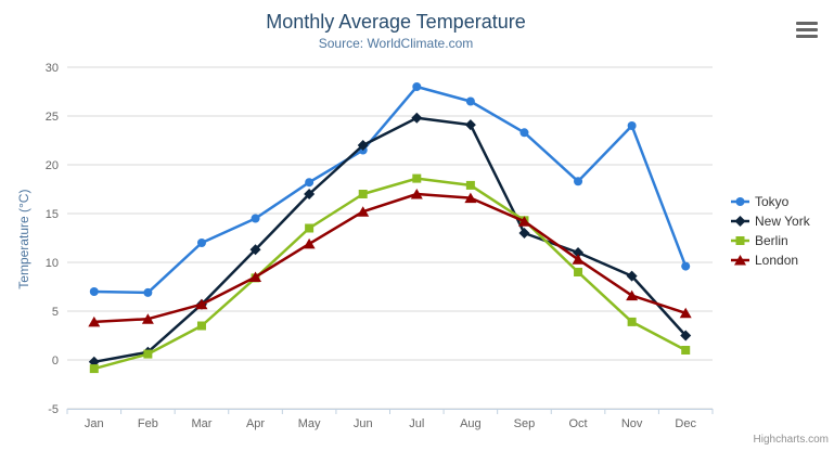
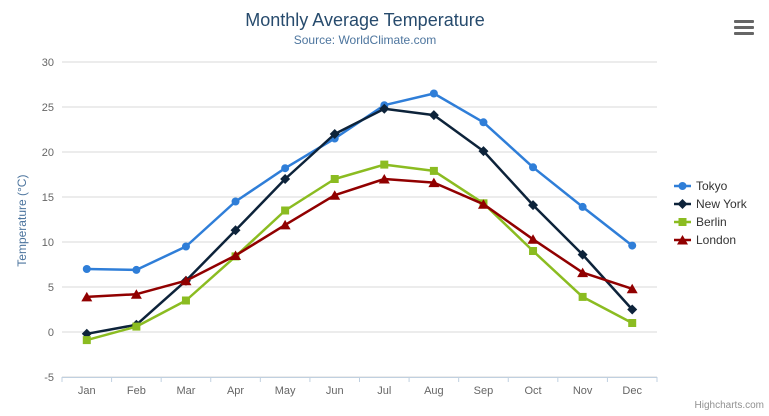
Tokyo/Mar: 12 -> 10
Tokyo/Jul: 28 -> 25
New York/Sep: 13 -> 20
New York/Oct: 11 -> 14
Tokyo/Nov: 24 -> 14
